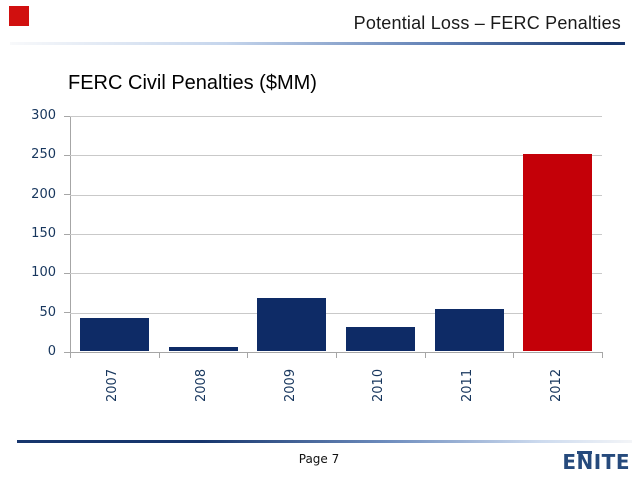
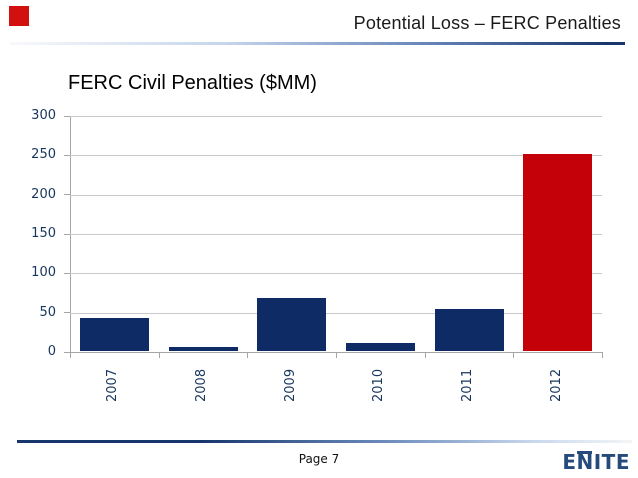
2010: 30 -> 10
